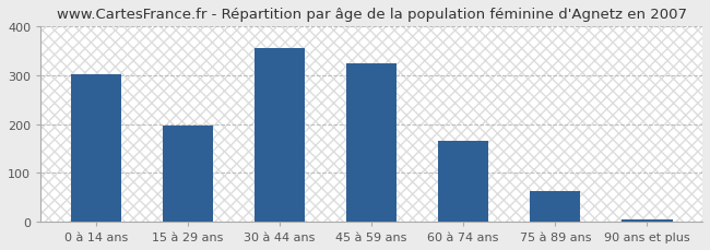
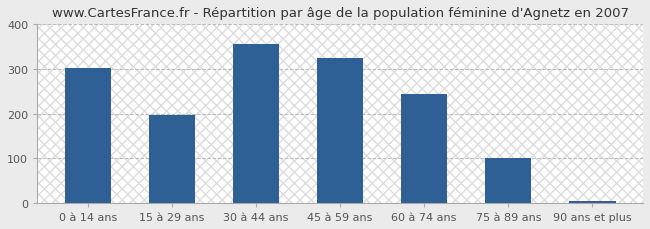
60 à 74 ans: 165 -> 245
75 à 89 ans: 62 -> 100
